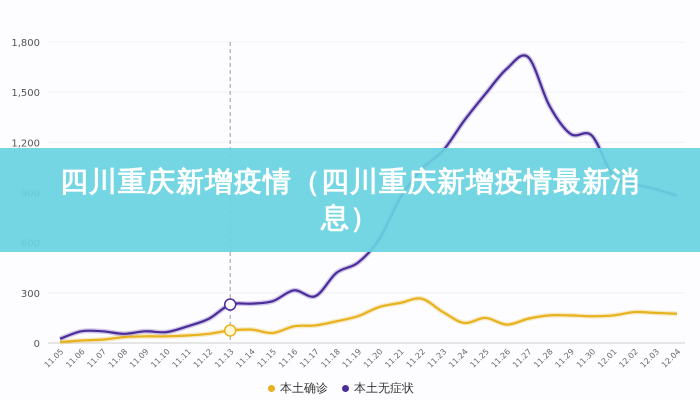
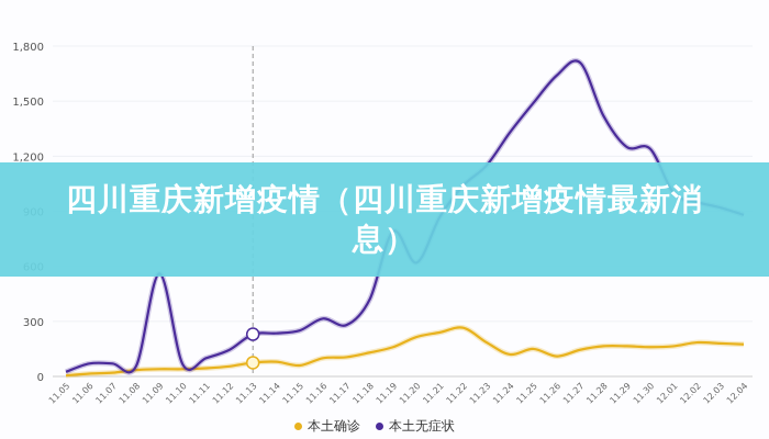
本土无症状/11.09: 70 -> 560
本土无症状/11.19: 480 -> 790
